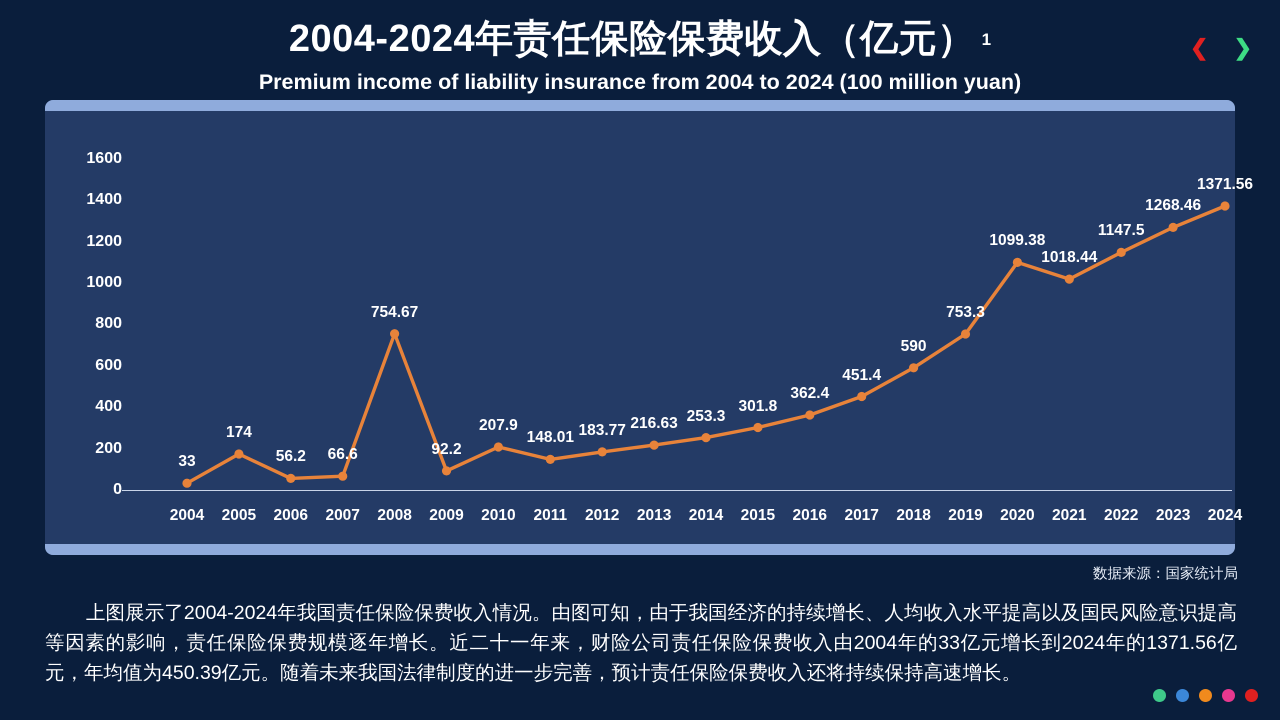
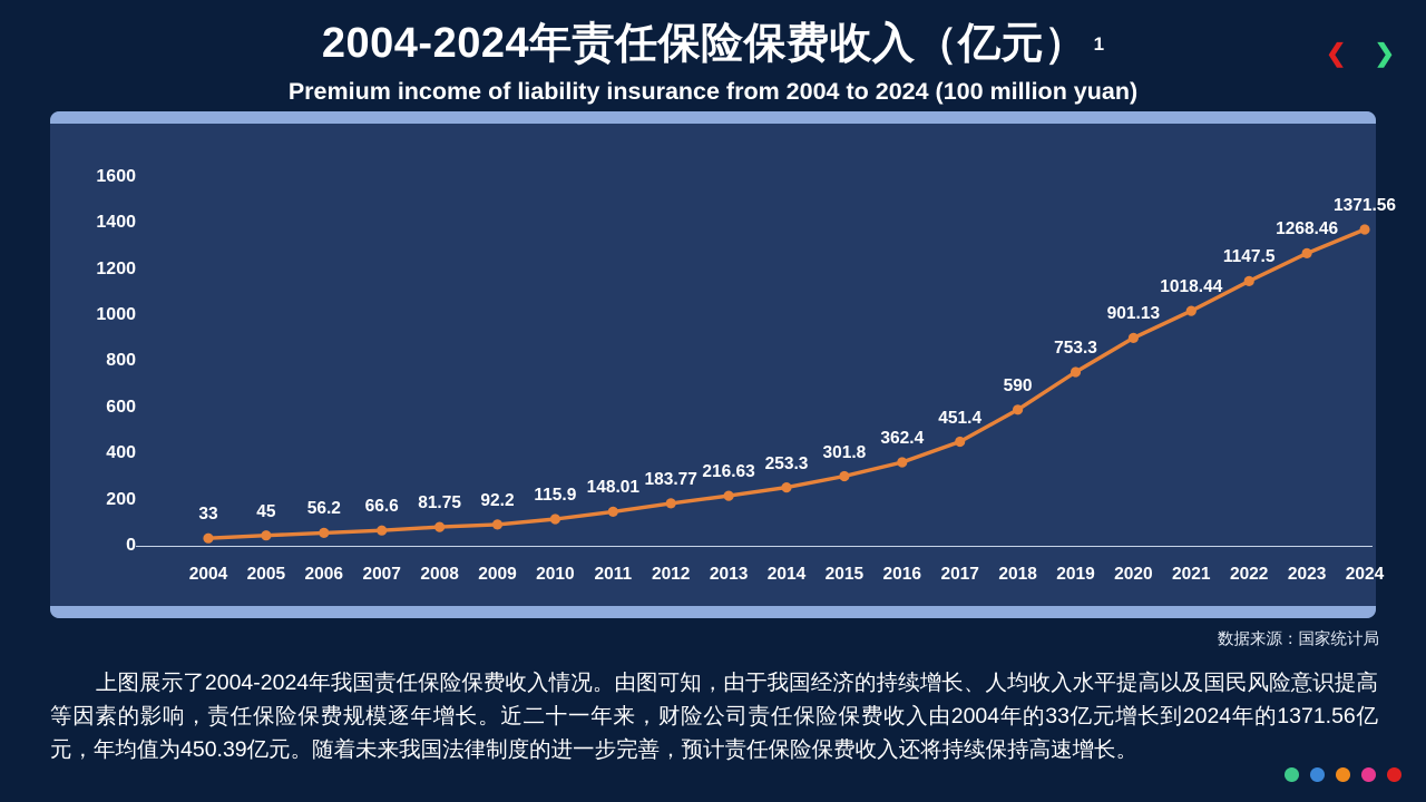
2005: 174 -> 45
2008: 754.67 -> 81.75
2010: 207.9 -> 115.9
2020: 1099.38 -> 901.13
